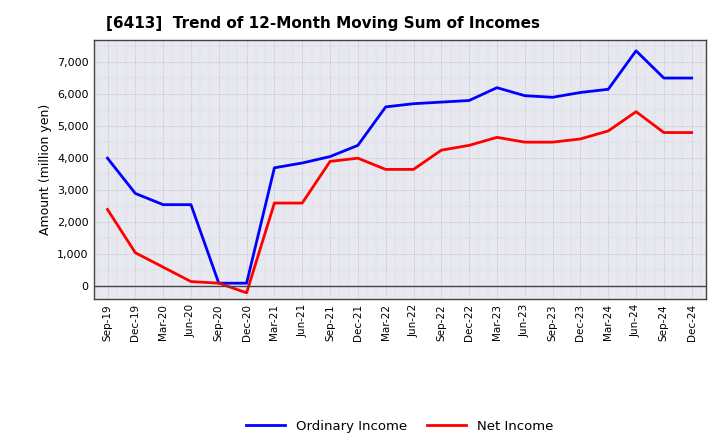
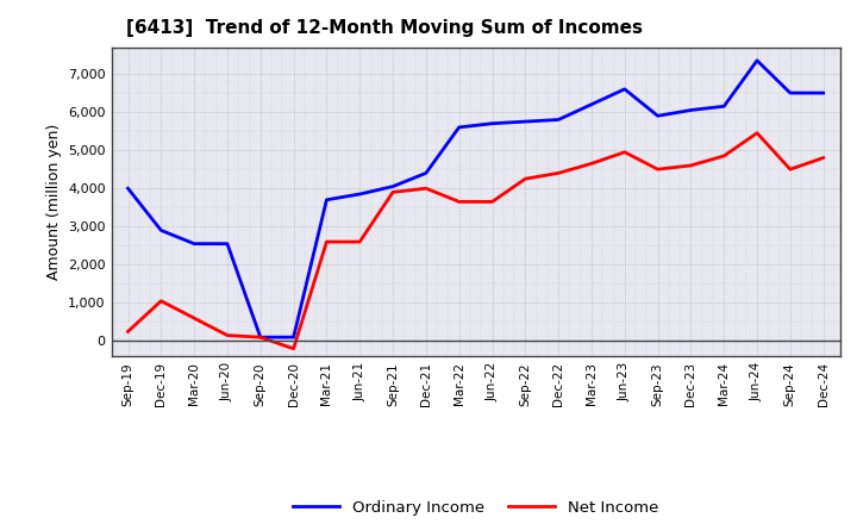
Net Income/Sep-19: 2,400 -> 250
Ordinary Income/Jun-23: 5,950 -> 6,600
Net Income/Jun-23: 4,500 -> 4,950
Net Income/Sep-24: 4,800 -> 4,500
